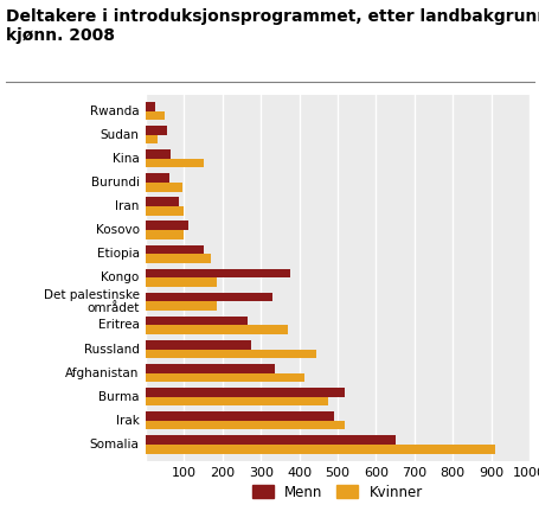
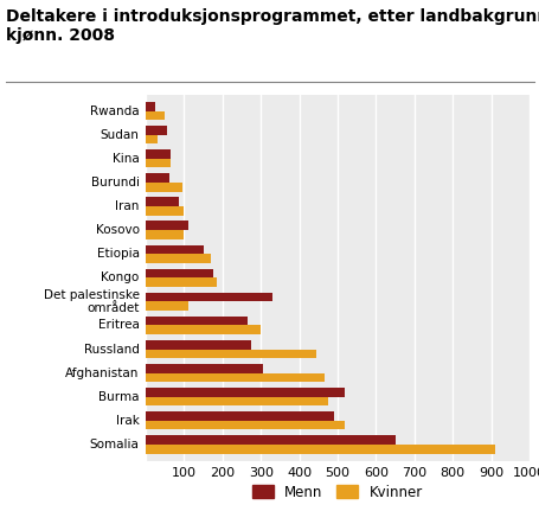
Kvinner/Kina: 150 -> 65
Menn/Kongo: 375 -> 175
Kvinner/Det palestinske området: 185 -> 110
Kvinner/Eritrea: 370 -> 300
Menn/Afghanistan: 335 -> 305
Kvinner/Afghanistan: 415 -> 465
